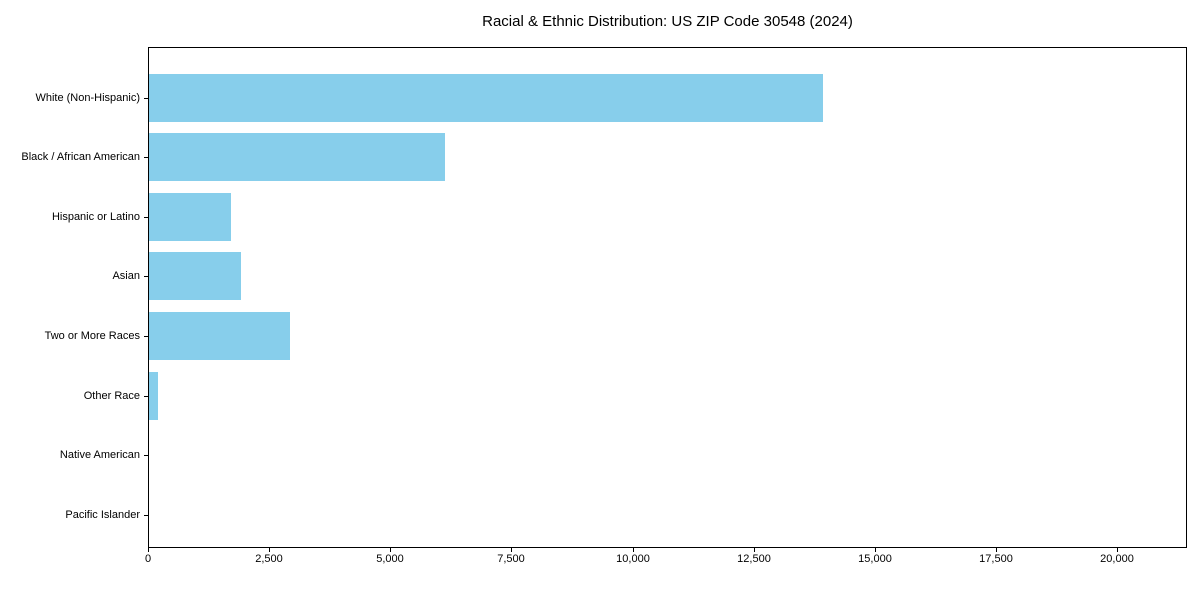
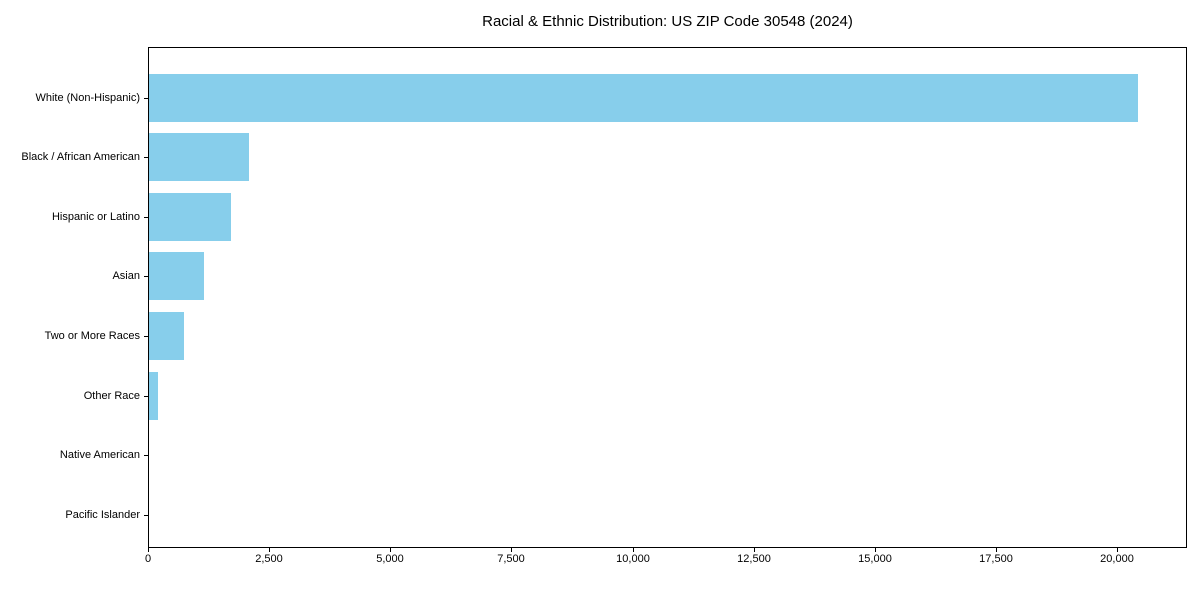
White (Non-Hispanic): 13900 -> 20400
Black / African American: 6100 -> 2100
Asian: 1900 -> 1100
Two or More Races: 2900 -> 700
